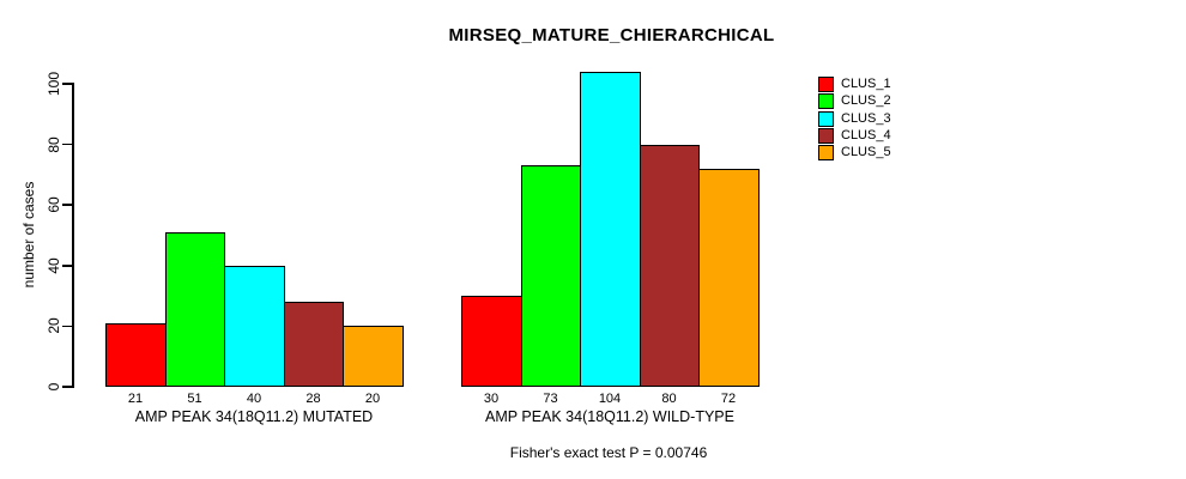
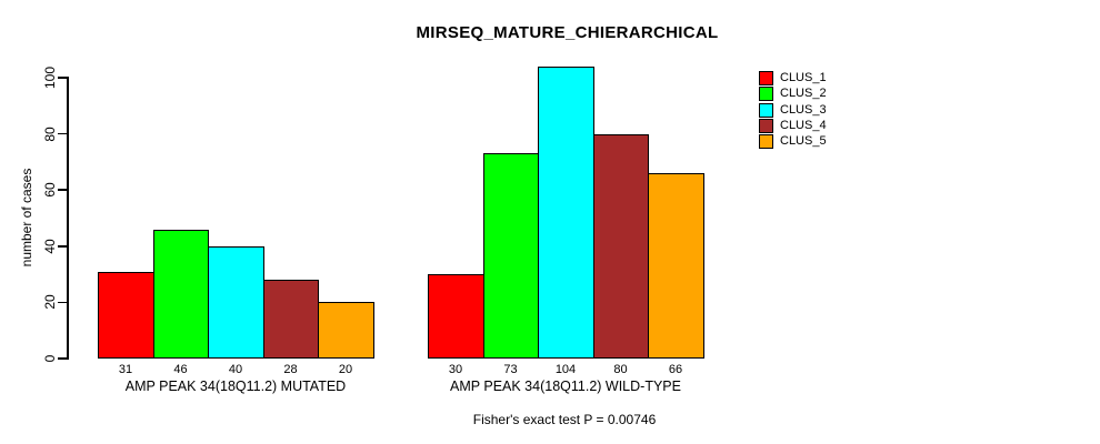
CLUS_1/AMP PEAK 34(18Q11.2) MUTATED: 21 -> 31
CLUS_2/AMP PEAK 34(18Q11.2) MUTATED: 51 -> 46
CLUS_5/AMP PEAK 34(18Q11.2) WILD-TYPE: 72 -> 66
